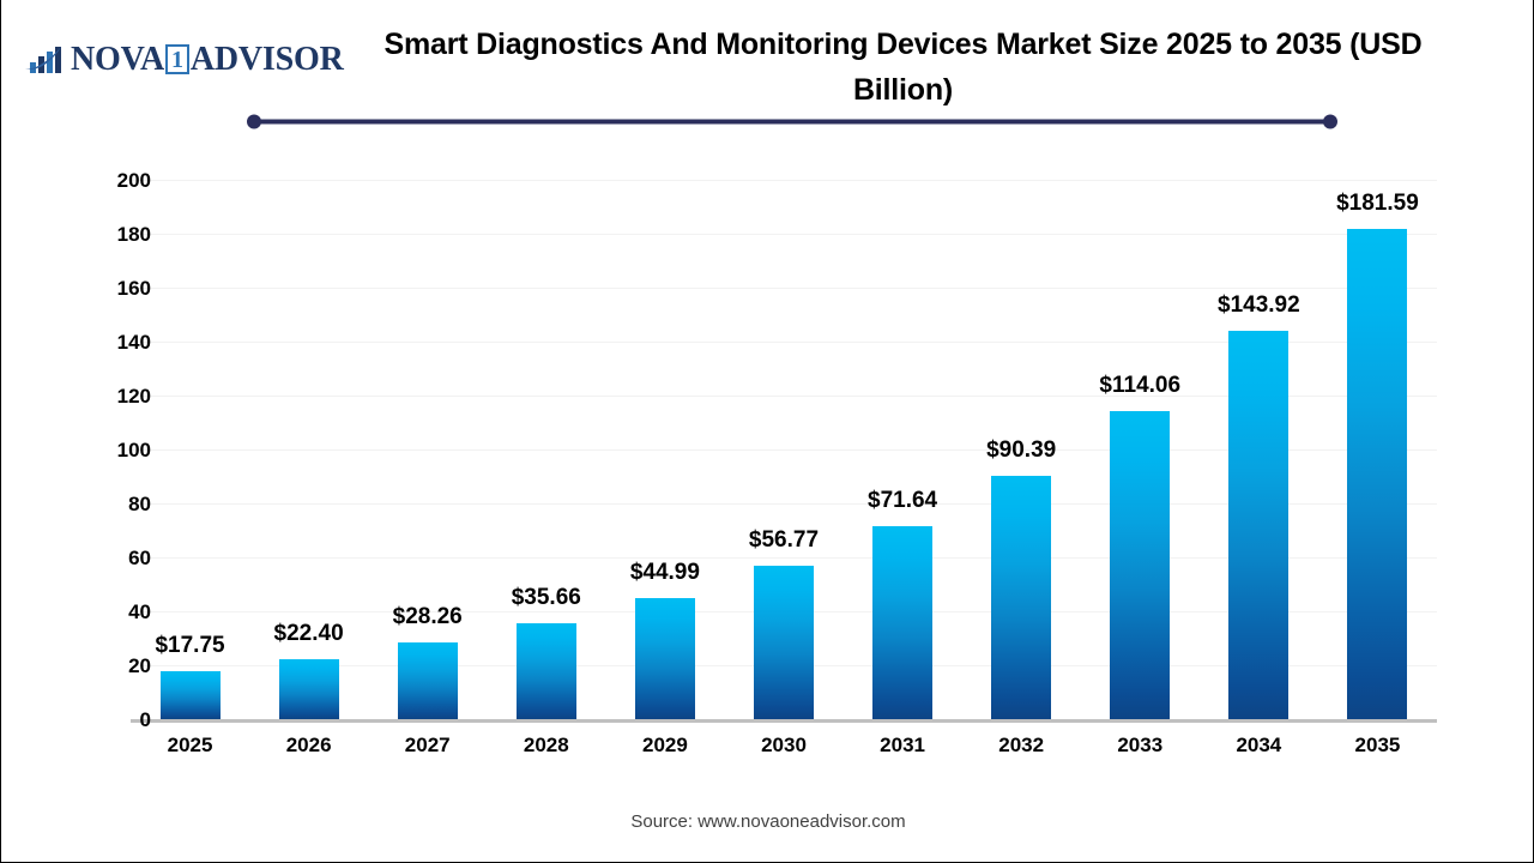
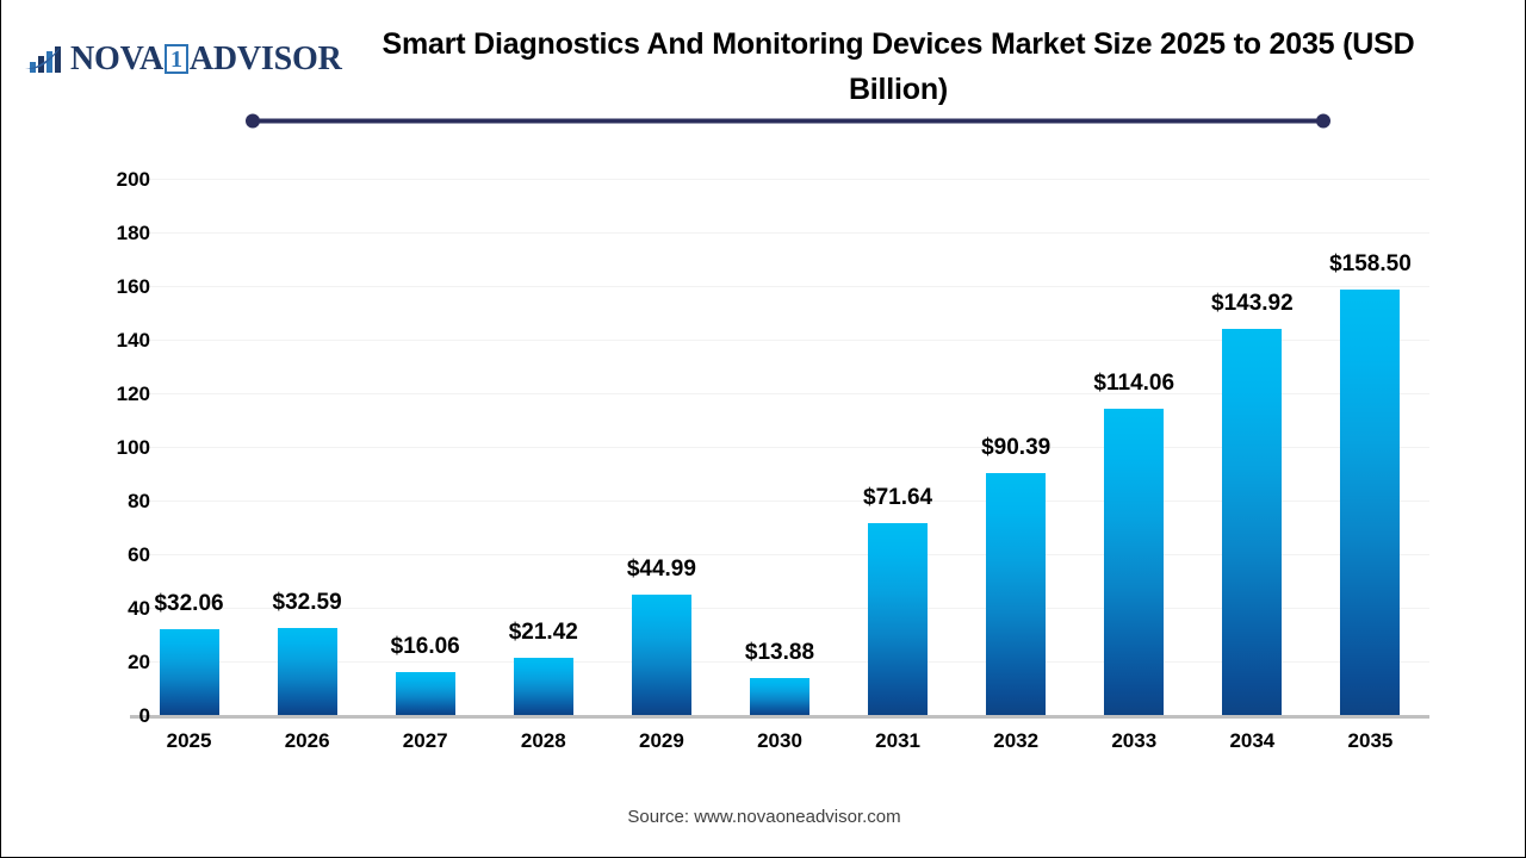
2025: $17.75 -> $32.06
2026: $22.40 -> $32.59
2027: $28.26 -> $16.06
2028: $35.66 -> $21.42
2030: $56.77 -> $13.88
2035: $181.59 -> $158.50
